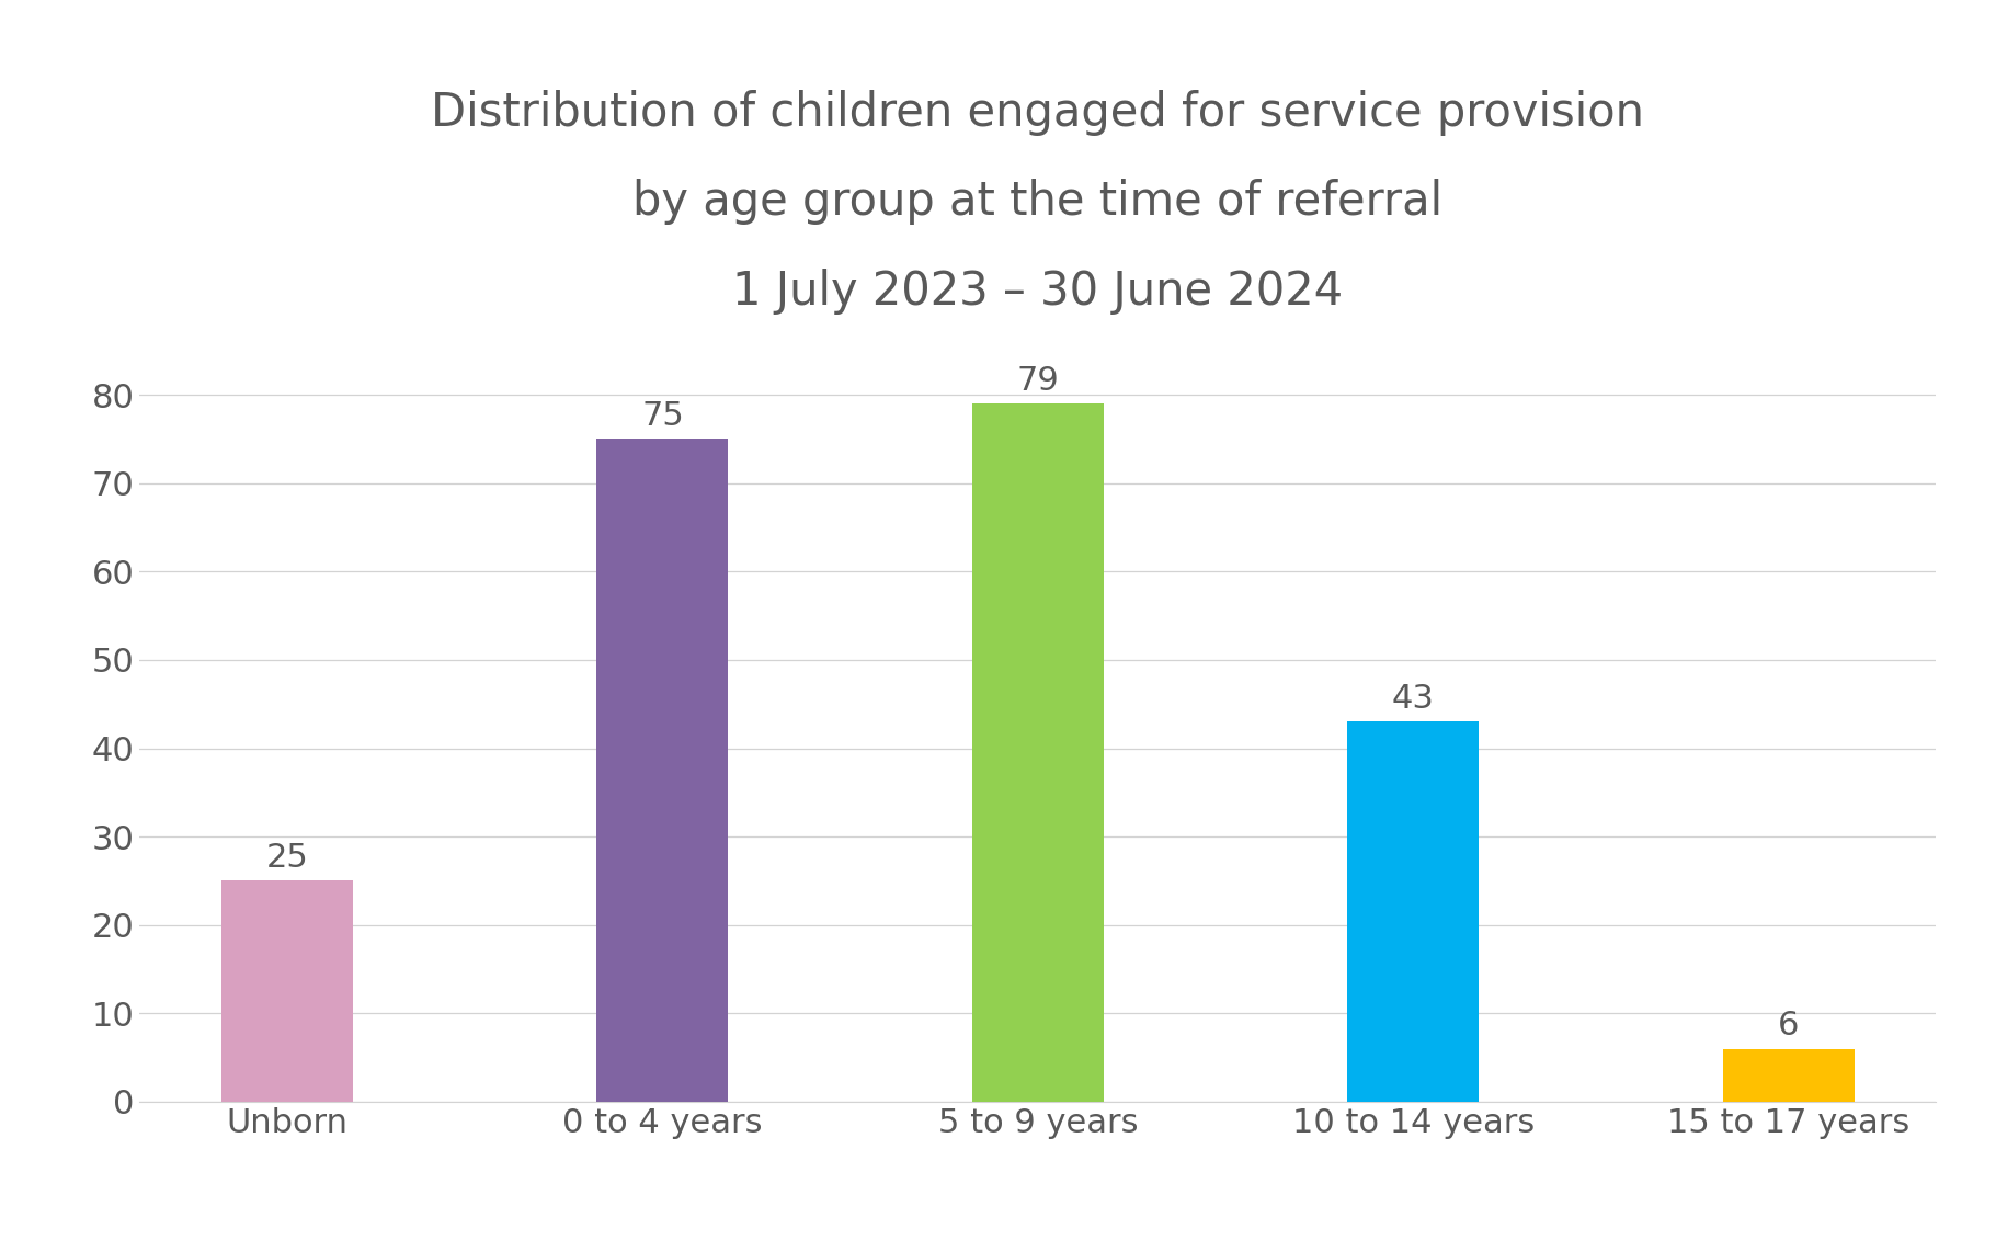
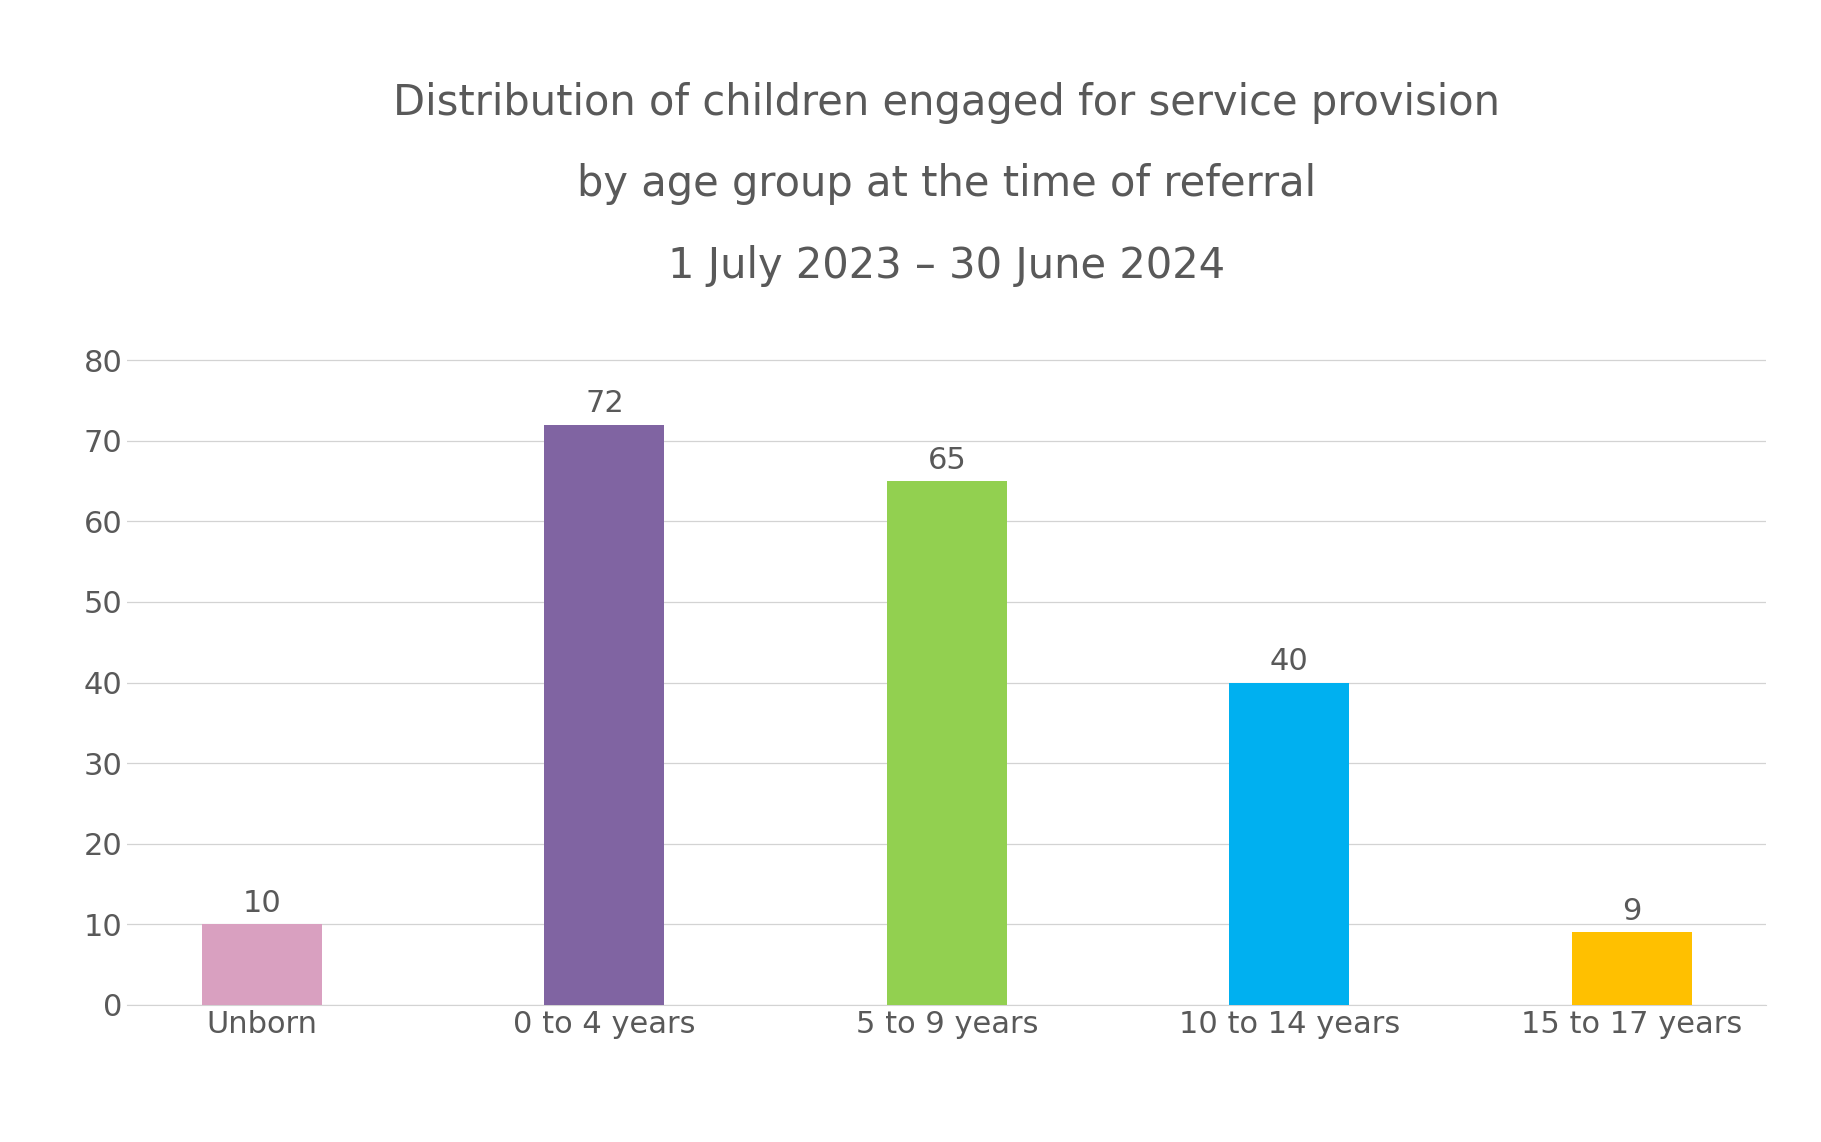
Unborn: 25 -> 10
0 to 4 years: 75 -> 72
5 to 9 years: 79 -> 65
10 to 14 years: 43 -> 40
15 to 17 years: 6 -> 9
